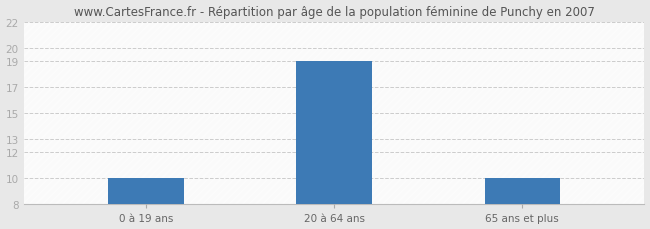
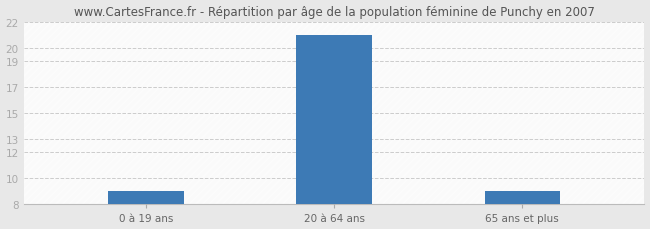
0 à 19 ans: 10 -> 9
20 à 64 ans: 19 -> 21
65 ans et plus: 10 -> 9
